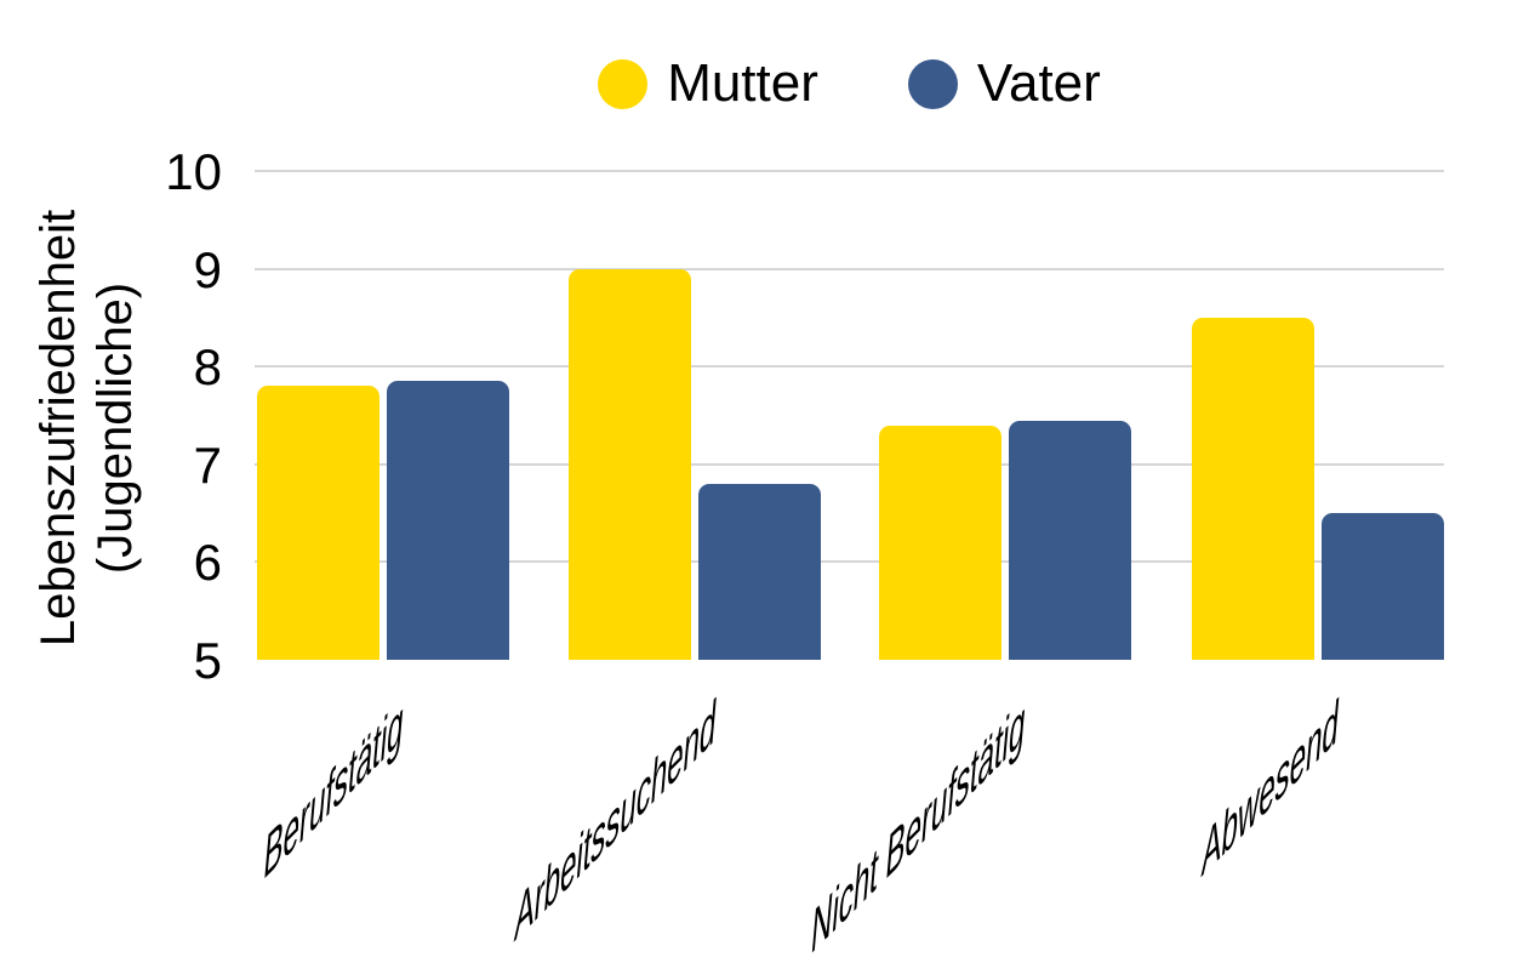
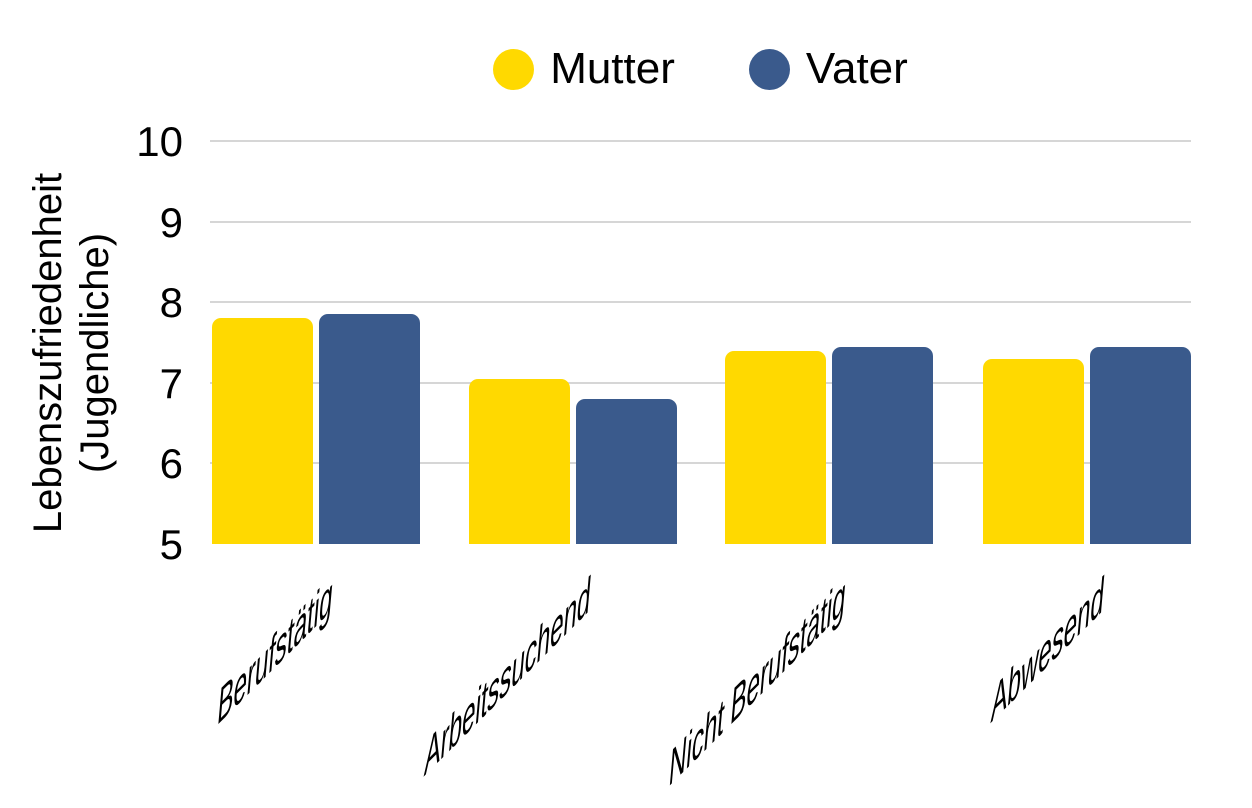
Mutter/Arbeitssuchend: 9.0 -> 7.0
Mutter/Abwesend: 8.5 -> 7.3
Vater/Abwesend: 6.5 -> 7.5
